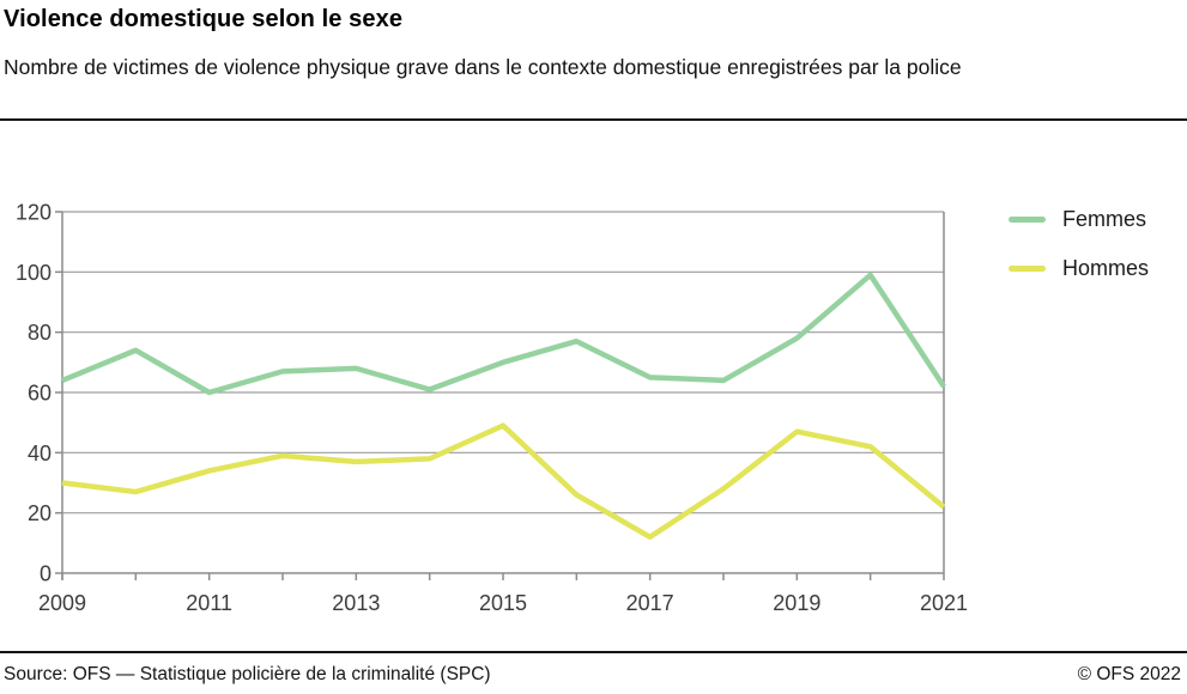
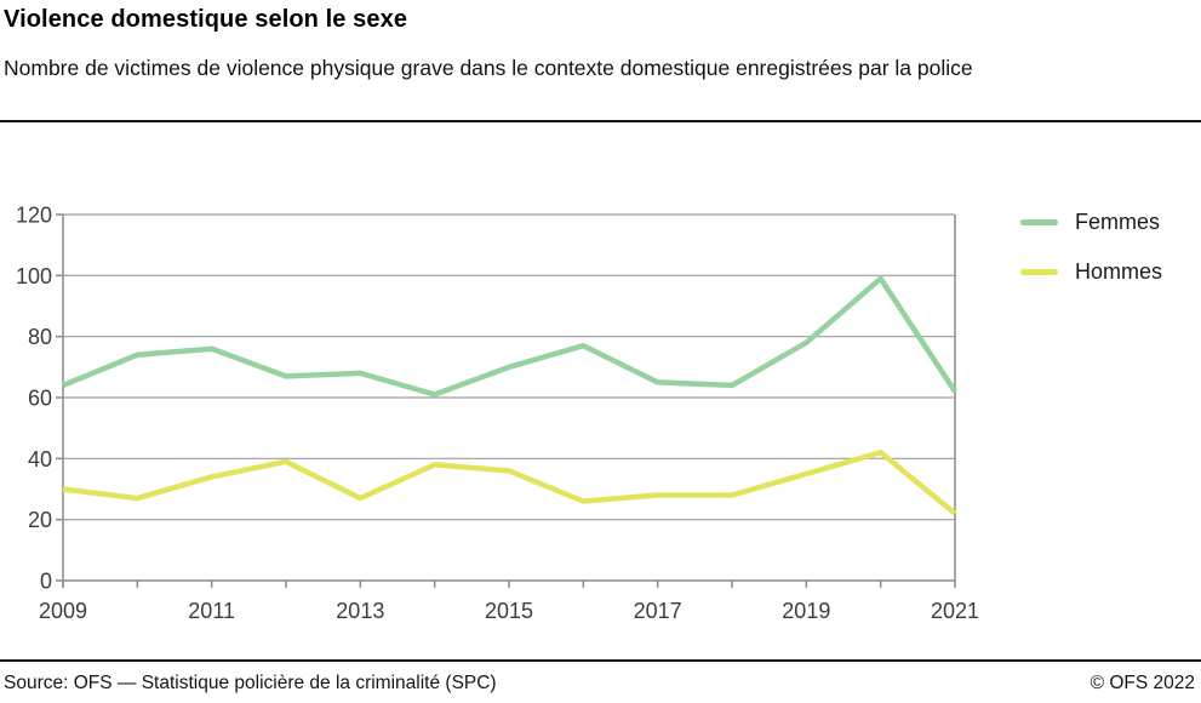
Femmes/2011: 60 -> 76
Hommes/2013: 37 -> 27
Hommes/2015: 49 -> 36
Hommes/2017: 12 -> 28
Hommes/2019: 47 -> 35
